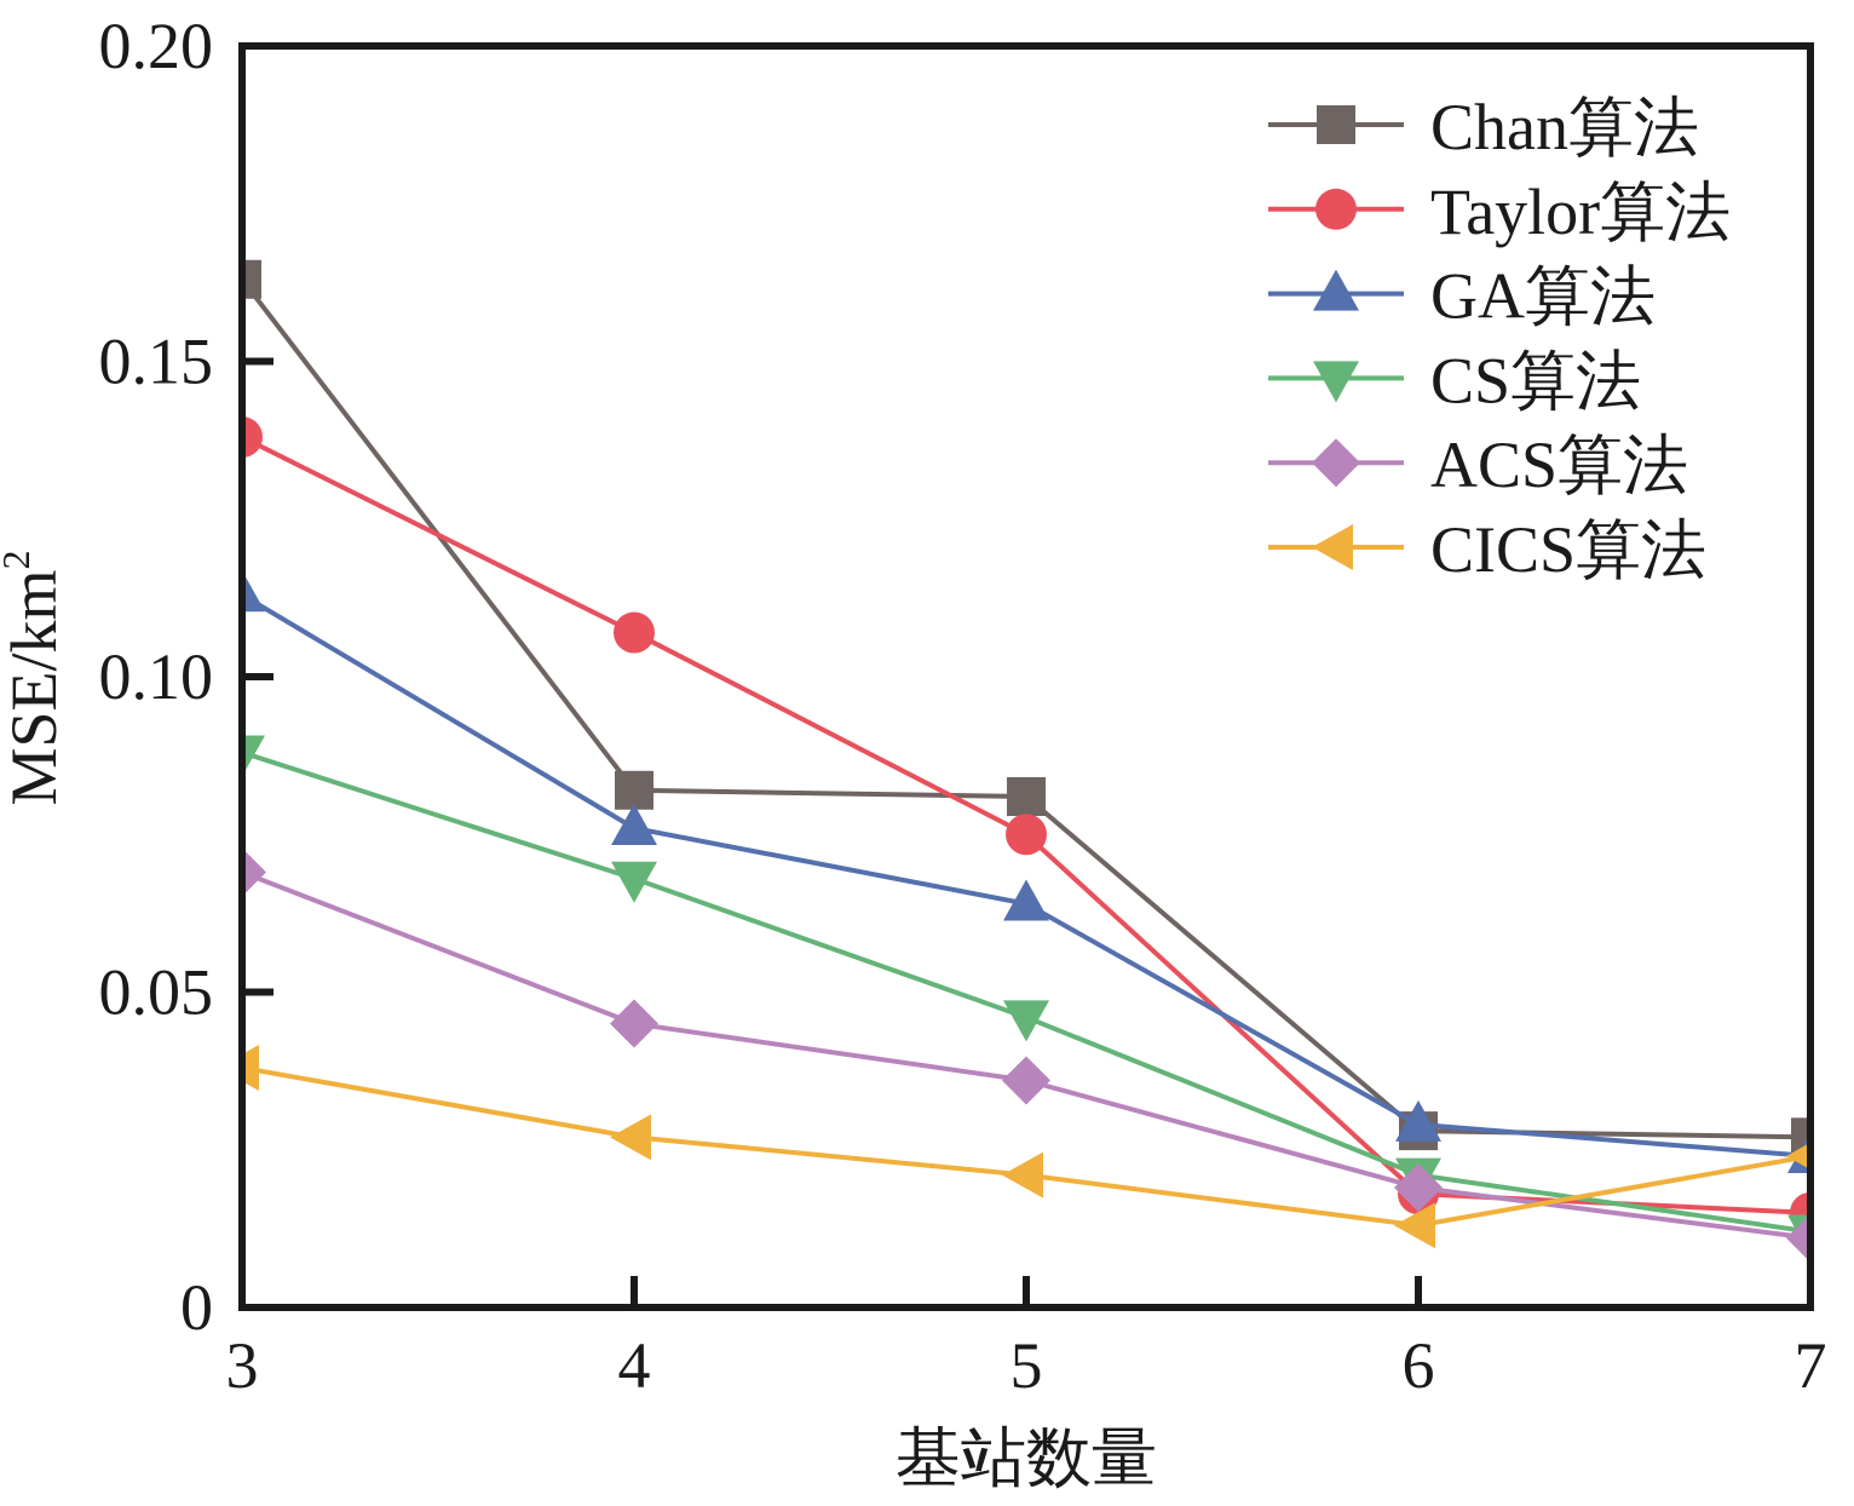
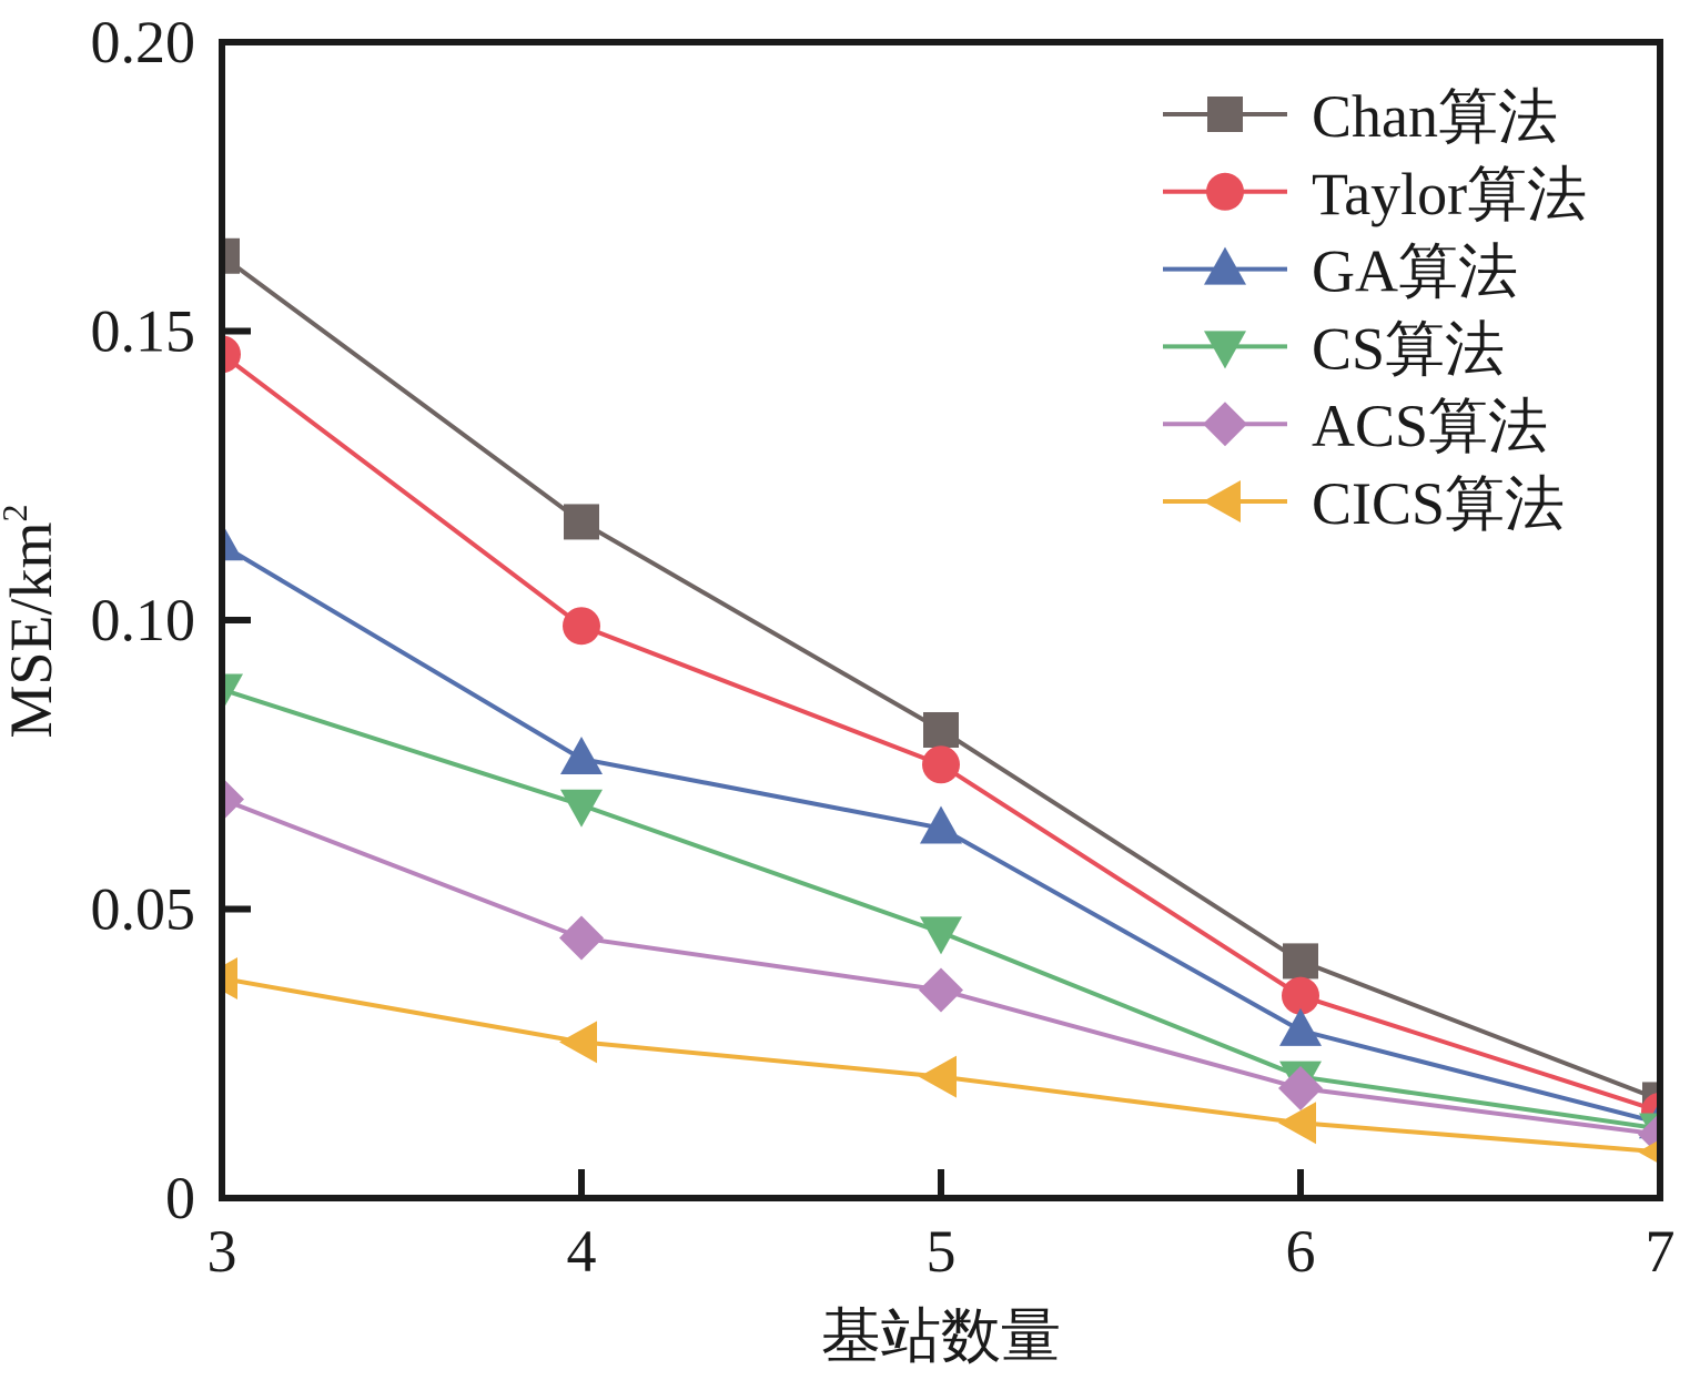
Taylor算法/3: 0.138 -> 0.146
Chan算法/4: 0.082 -> 0.117
Taylor算法/4: 0.107 -> 0.099
Chan算法/6: 0.028 -> 0.041
Taylor算法/6: 0.018 -> 0.035
Chan算法/7: 0.027 -> 0.017
GA算法/7: 0.024 -> 0.013
CICS算法/7: 0.024 -> 0.008
